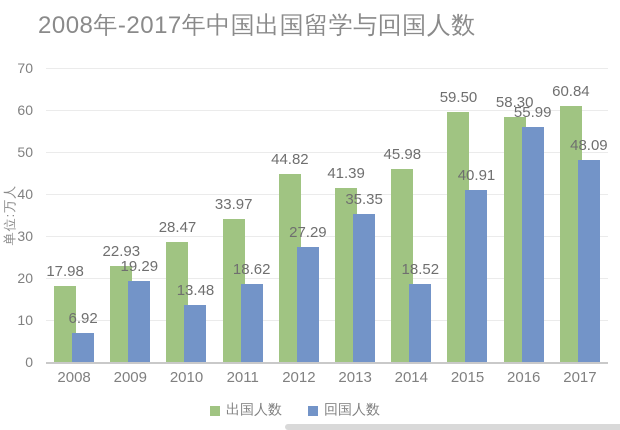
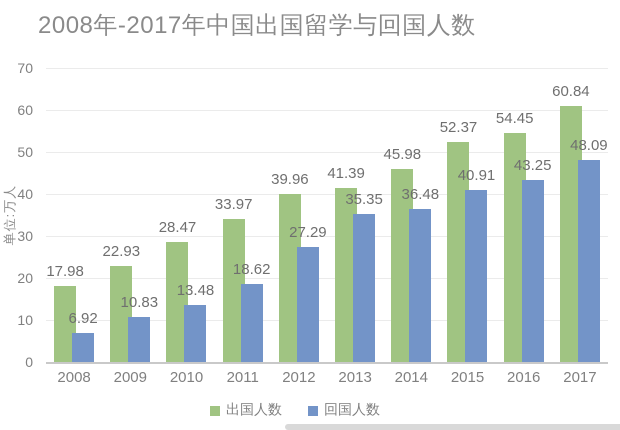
回国人数/2009: 19.29 -> 10.83
出国人数/2012: 44.82 -> 39.96
回国人数/2014: 18.52 -> 36.48
出国人数/2015: 59.50 -> 52.37
出国人数/2016: 58.30 -> 54.45
回国人数/2016: 55.99 -> 43.25
